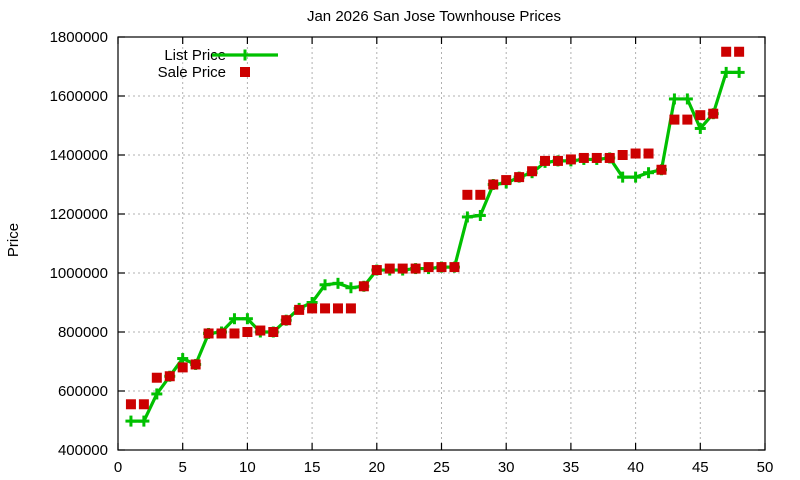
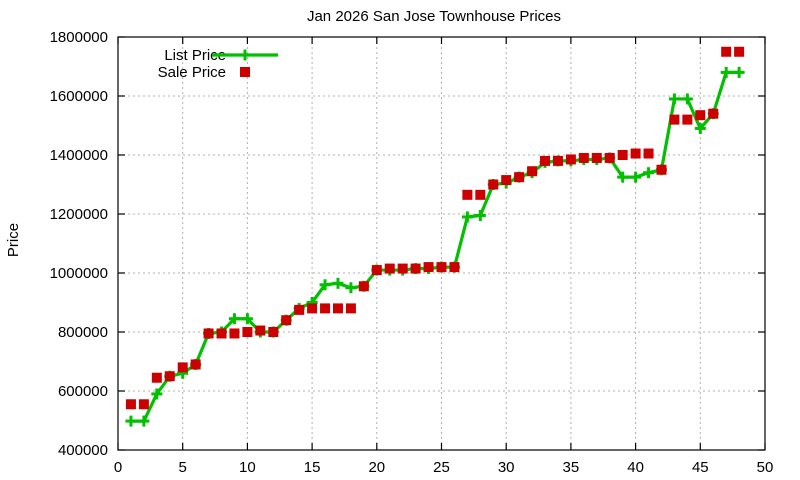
List Price/5: 710000 -> 660000
